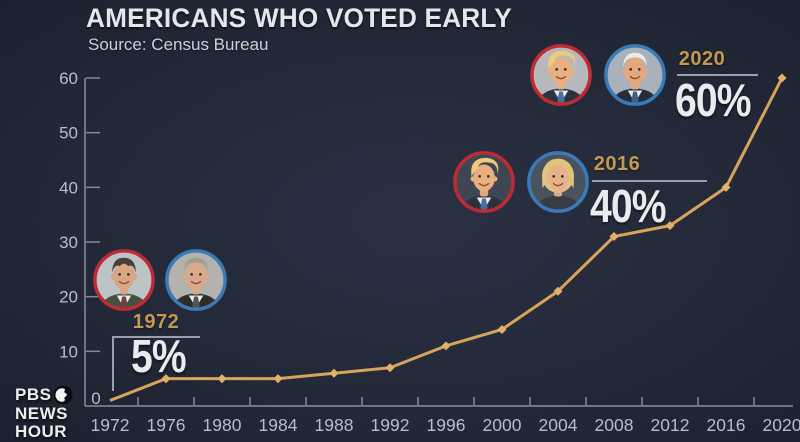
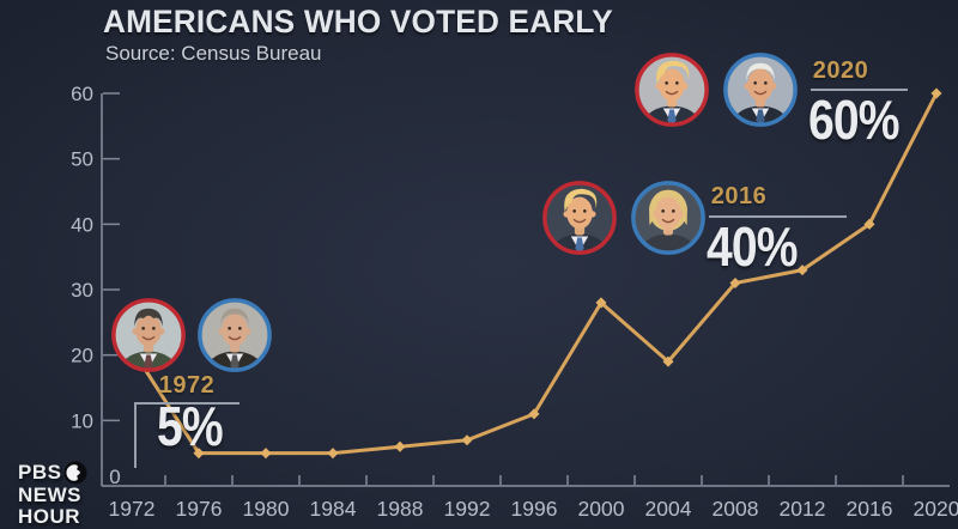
1972: 1 -> 21
2000: 14 -> 28
2004: 21 -> 19
